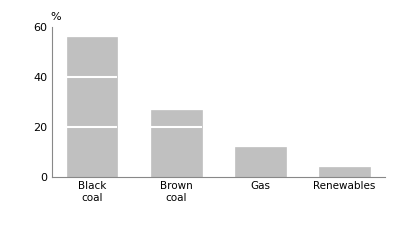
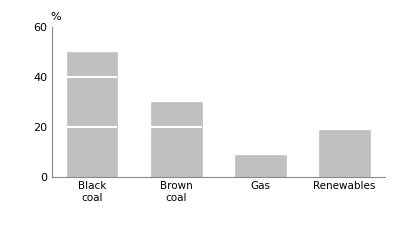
Black coal: 56 -> 50
Brown coal: 27 -> 30
Gas: 12 -> 9
Renewables: 4 -> 19
